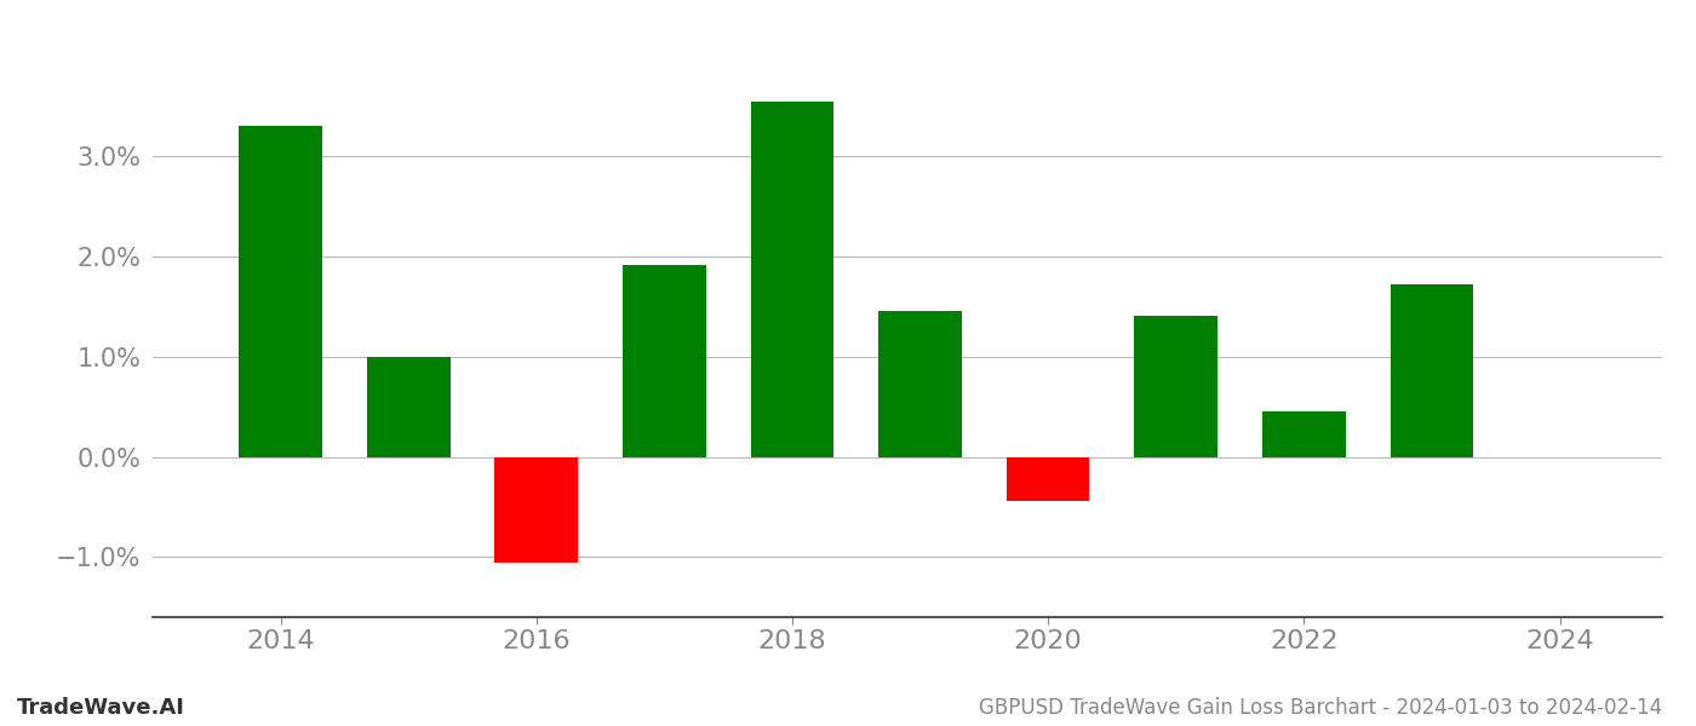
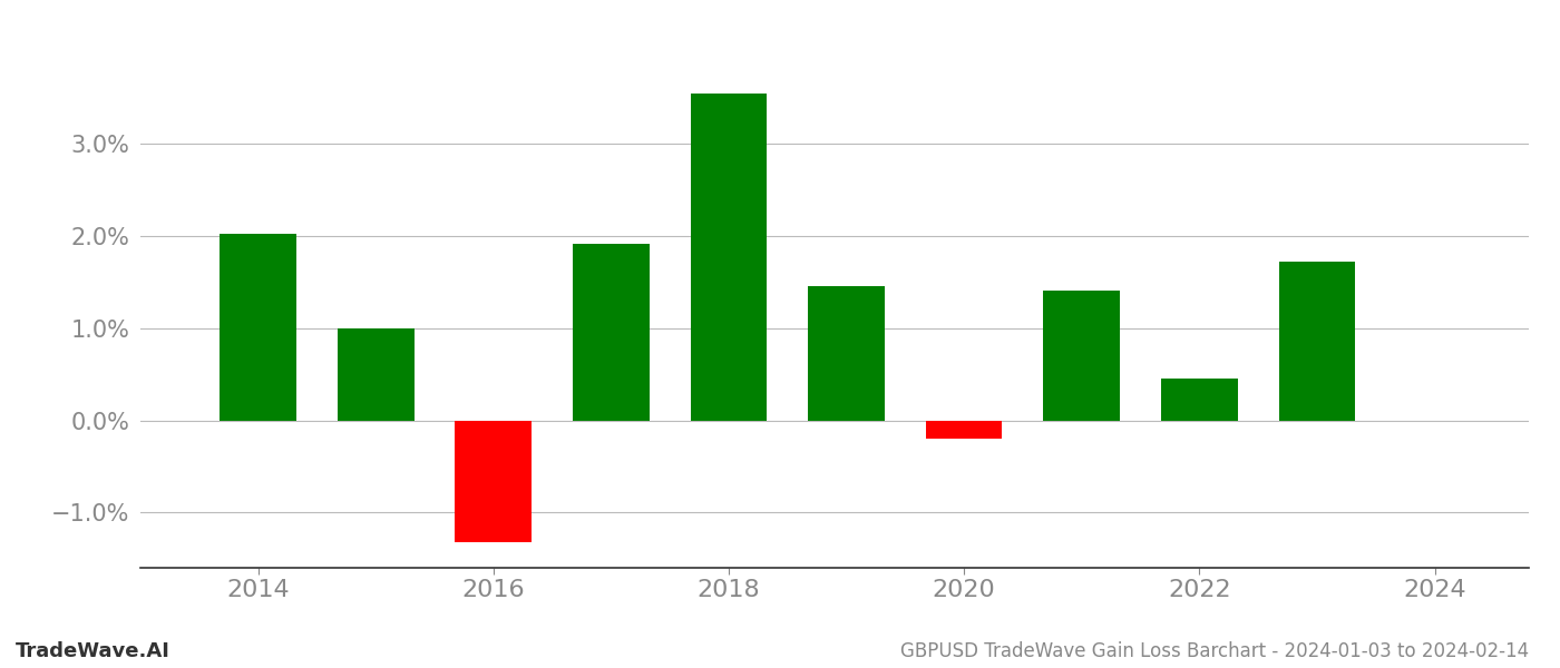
2014: 3.30% -> 2.02%
2016: -1.06% -> -1.32%
2020: -0.44% -> -0.20%
